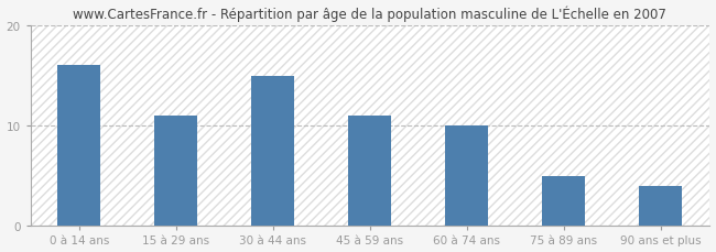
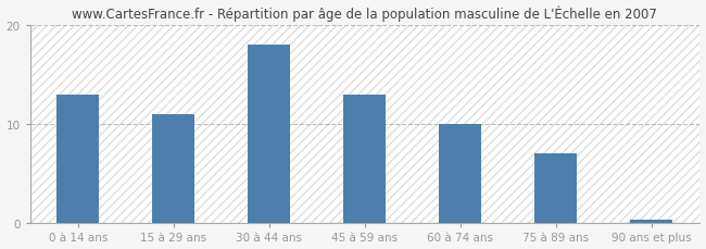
0 à 14 ans: 16.0 -> 13.0
30 à 44 ans: 15.0 -> 18.0
45 à 59 ans: 11.0 -> 13.0
75 à 89 ans: 5.0 -> 7.0
90 ans et plus: 4.0 -> 0.3
